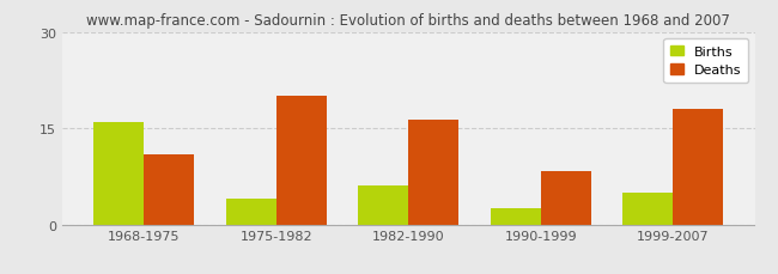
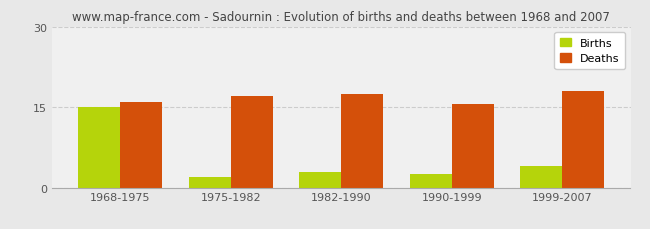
Births/1968-1975: 16.0 -> 15.0
Deaths/1968-1975: 11.0 -> 16.0
Births/1975-1982: 4.0 -> 2.0
Deaths/1975-1982: 20.0 -> 17.0
Births/1982-1990: 6.0 -> 3.0
Deaths/1982-1990: 16.4 -> 17.5
Deaths/1990-1999: 8.4 -> 15.5
Births/1999-2007: 5.0 -> 4.0
